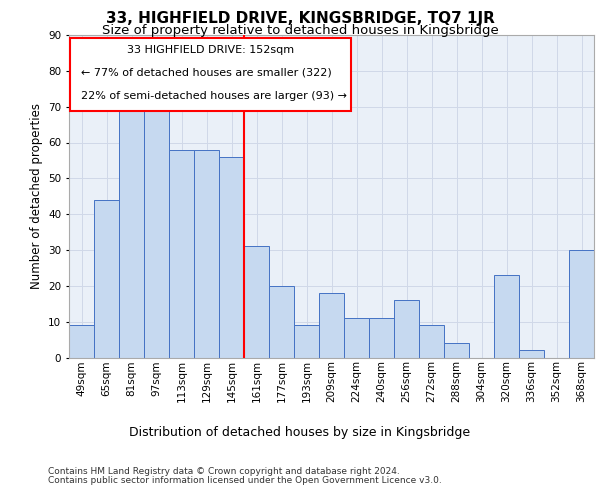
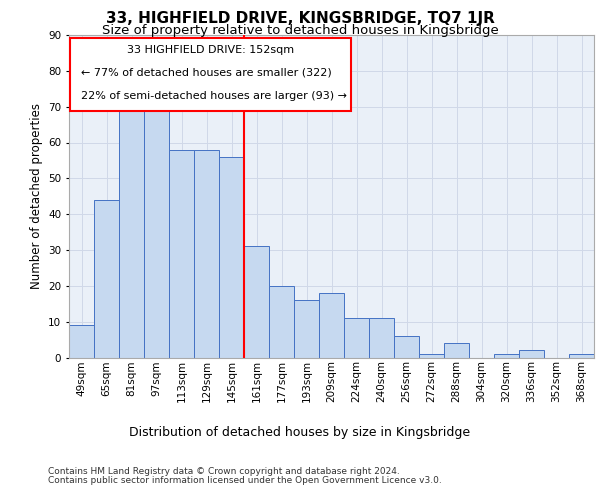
193sqm: 9 -> 16
256sqm: 16 -> 6
272sqm: 9 -> 1
320sqm: 23 -> 1
368sqm: 30 -> 1
